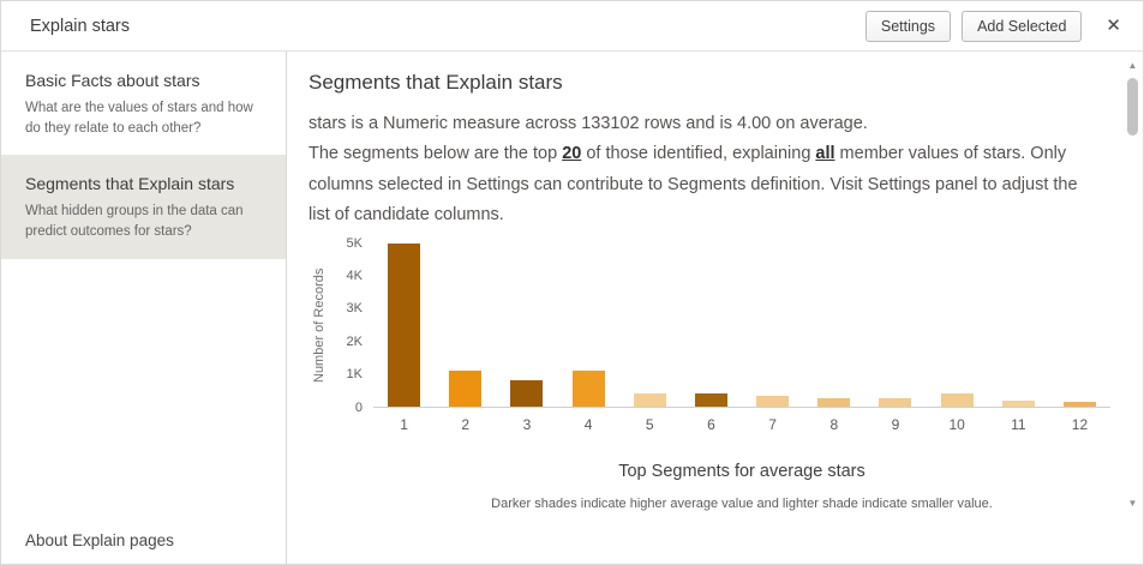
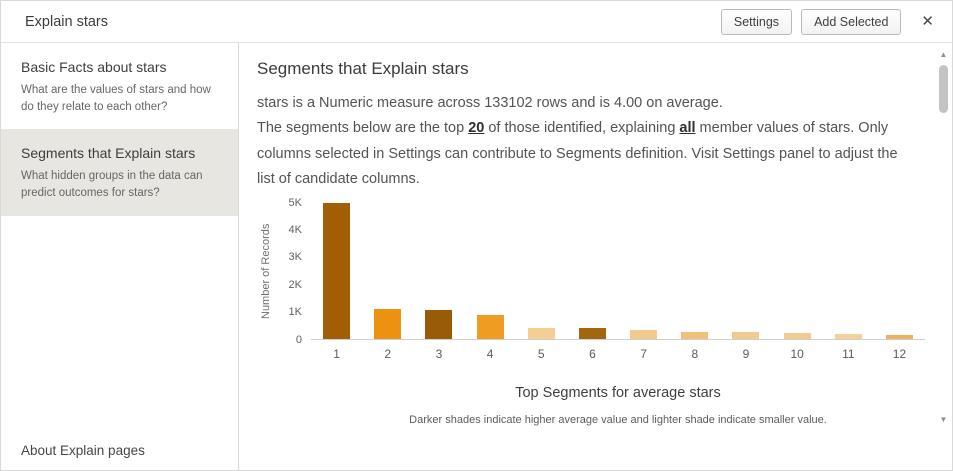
3: 0.8K -> 1.0K
4: 1.1K -> 0.8K
10: 0.4K -> 0.2K
